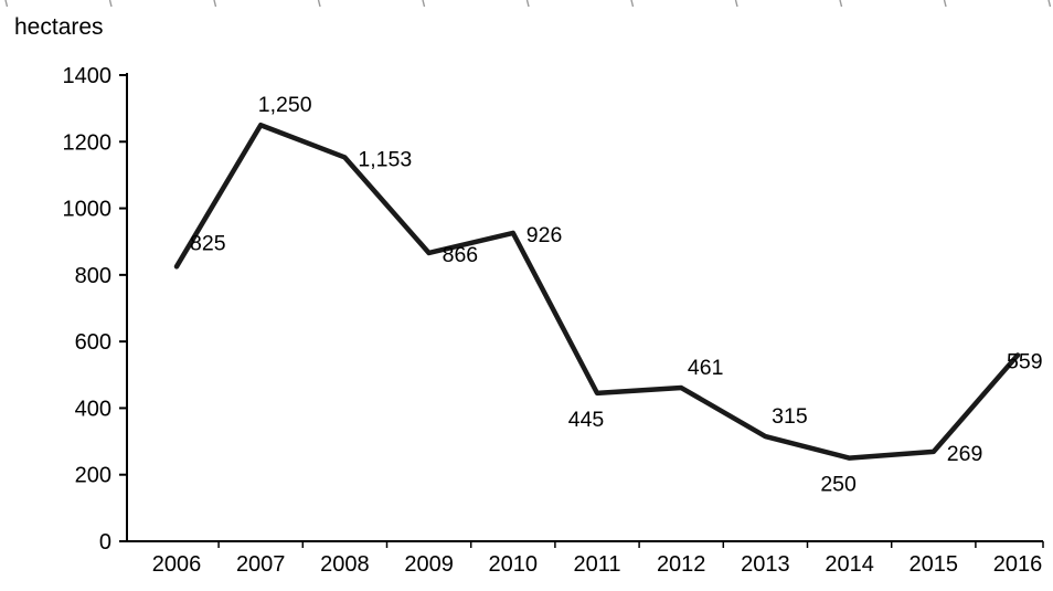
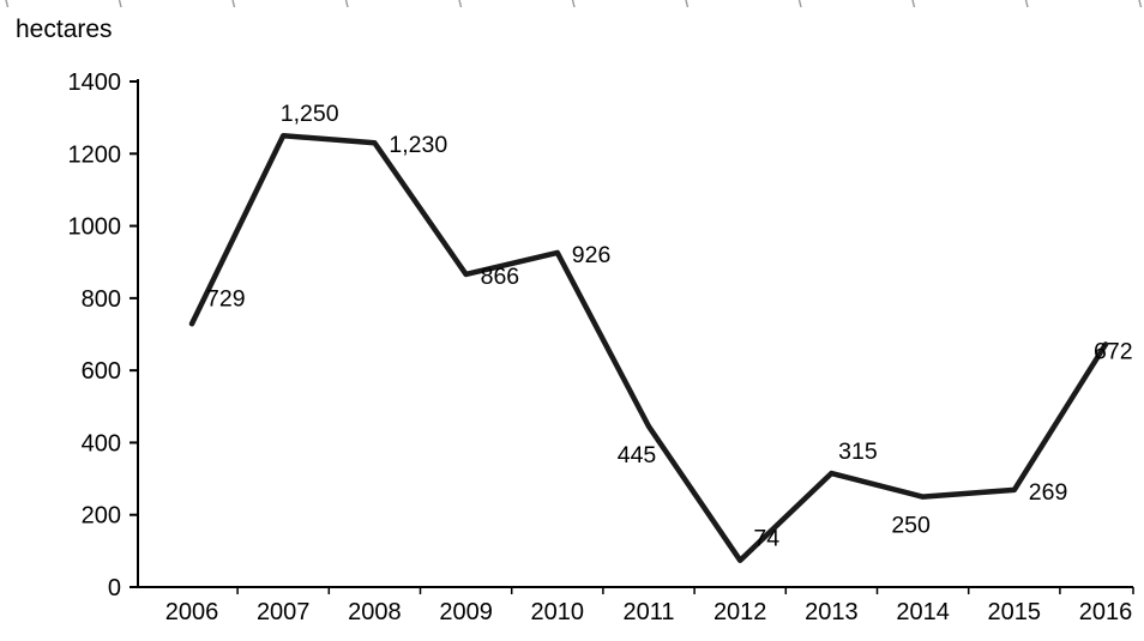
2006: 825 -> 729
2008: 1,153 -> 1,230
2012: 461 -> 74
2016: 559 -> 672
